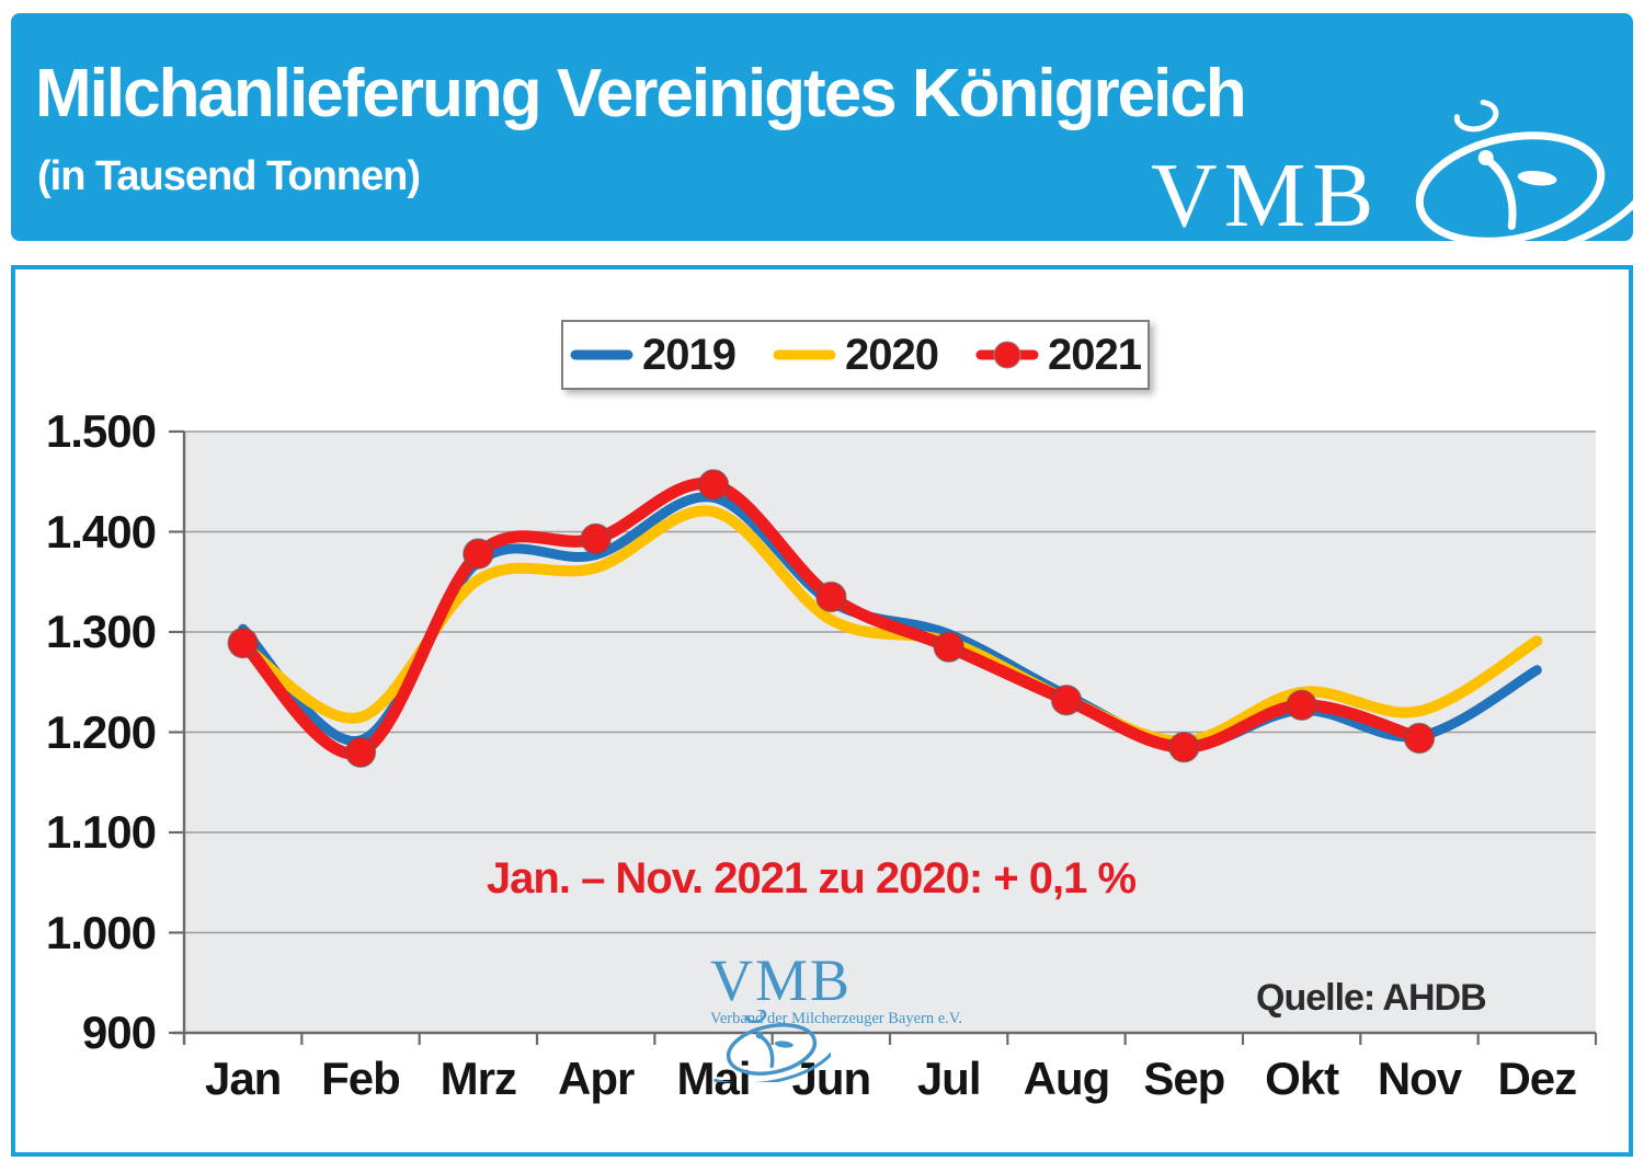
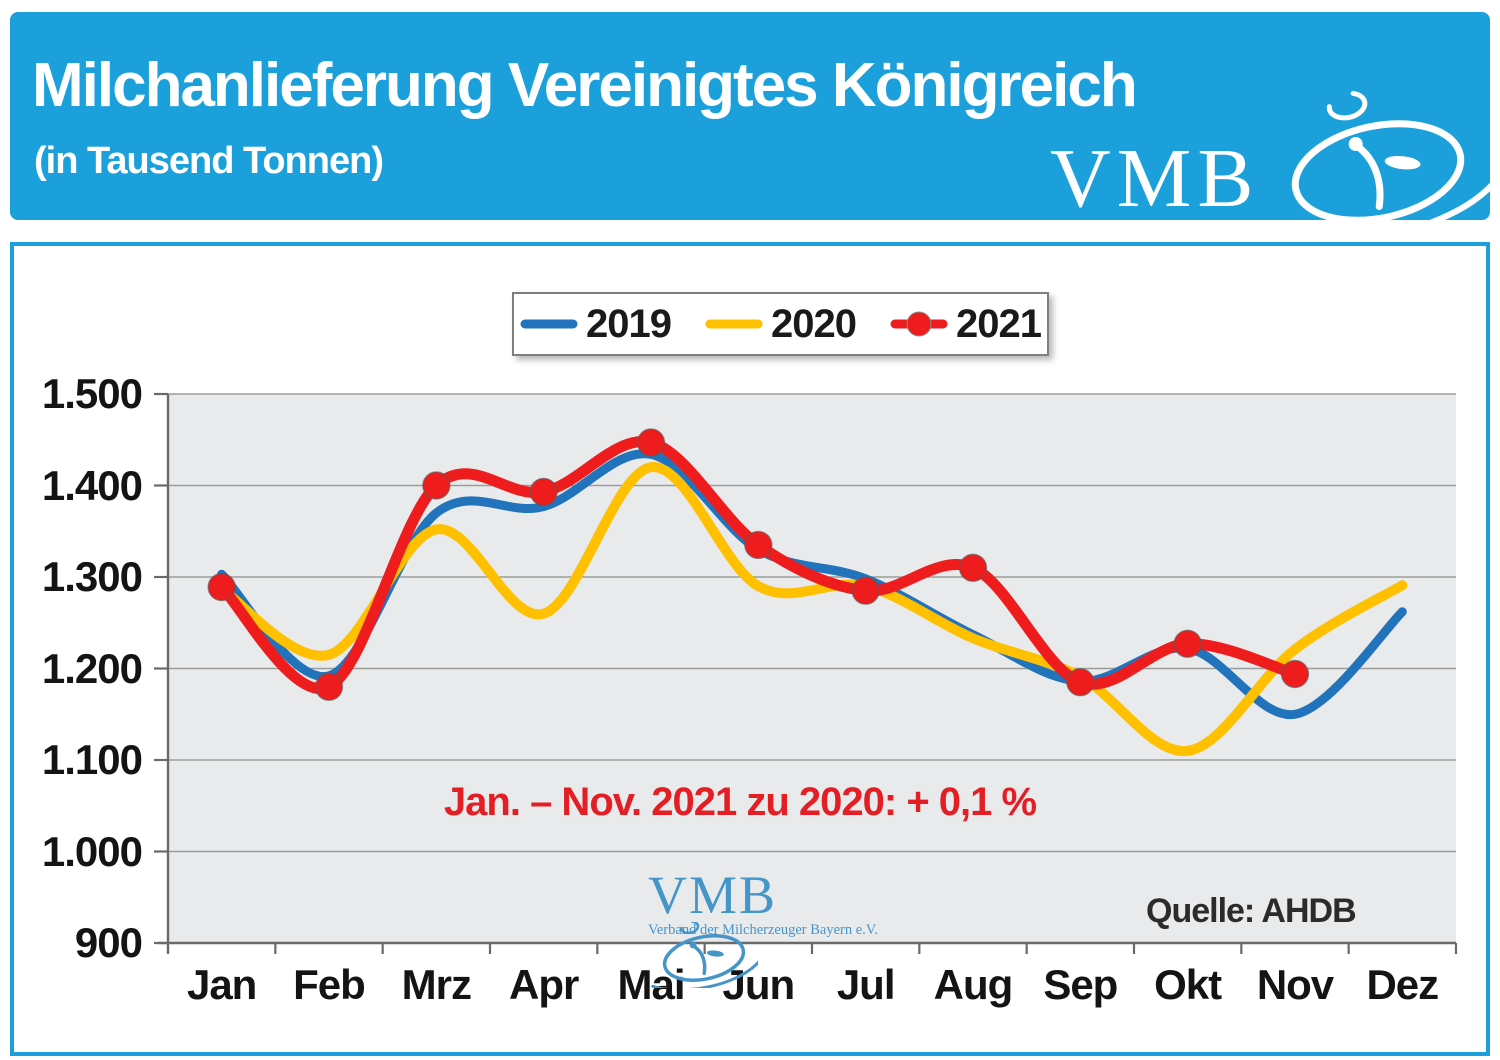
2021/Mrz: 1380 -> 1400
2020/Apr: 1360 -> 1260
2020/Jun: 1310 -> 1290
2021/Aug: 1230 -> 1310
2020/Okt: 1240 -> 1110
2019/Nov: 1200 -> 1150
